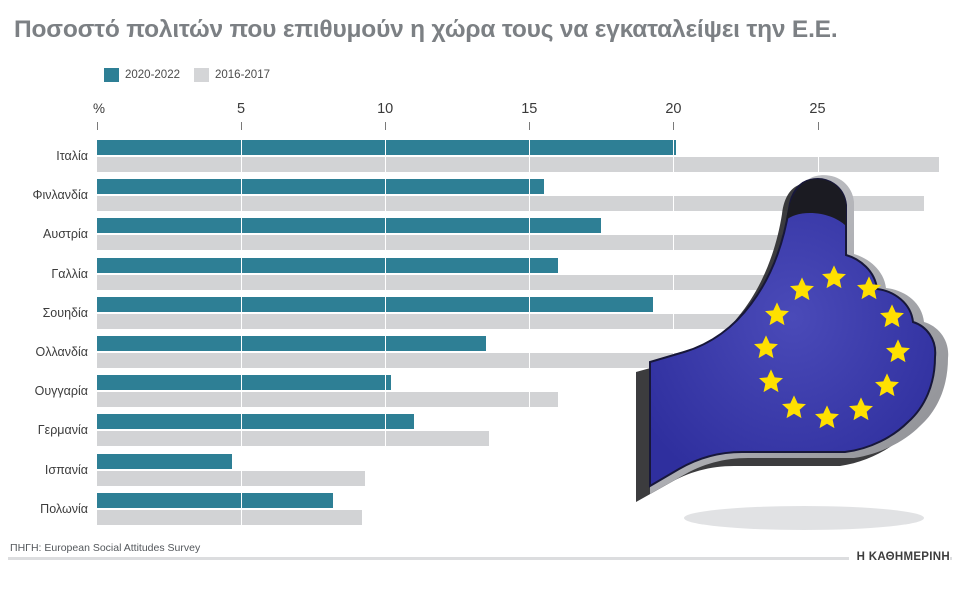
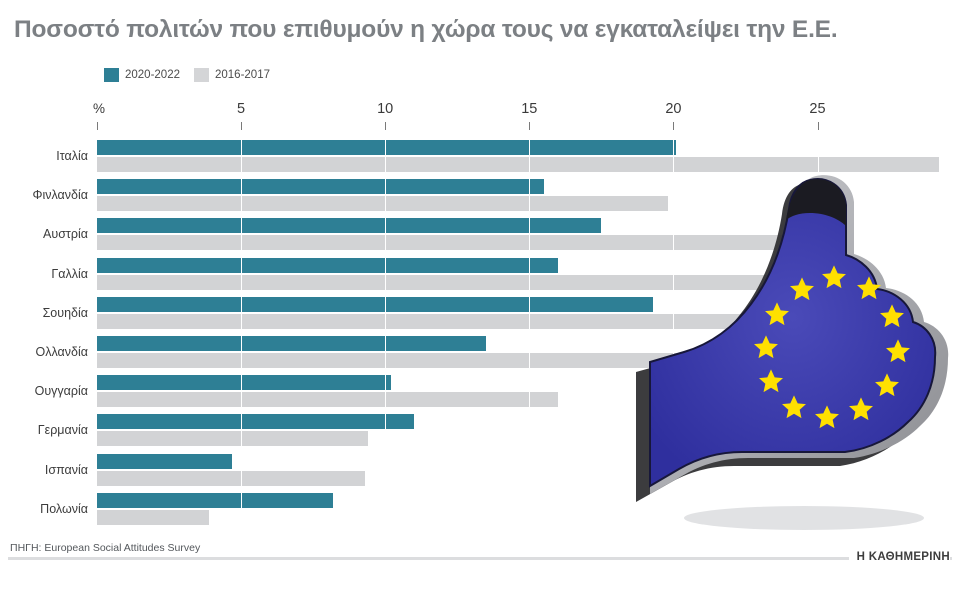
2016-2017/Φινλανδία: 28.7 -> 19.8
2016-2017/Γερμανία: 13.6 -> 9.4
2016-2017/Πολωνία: 9.2 -> 3.9
